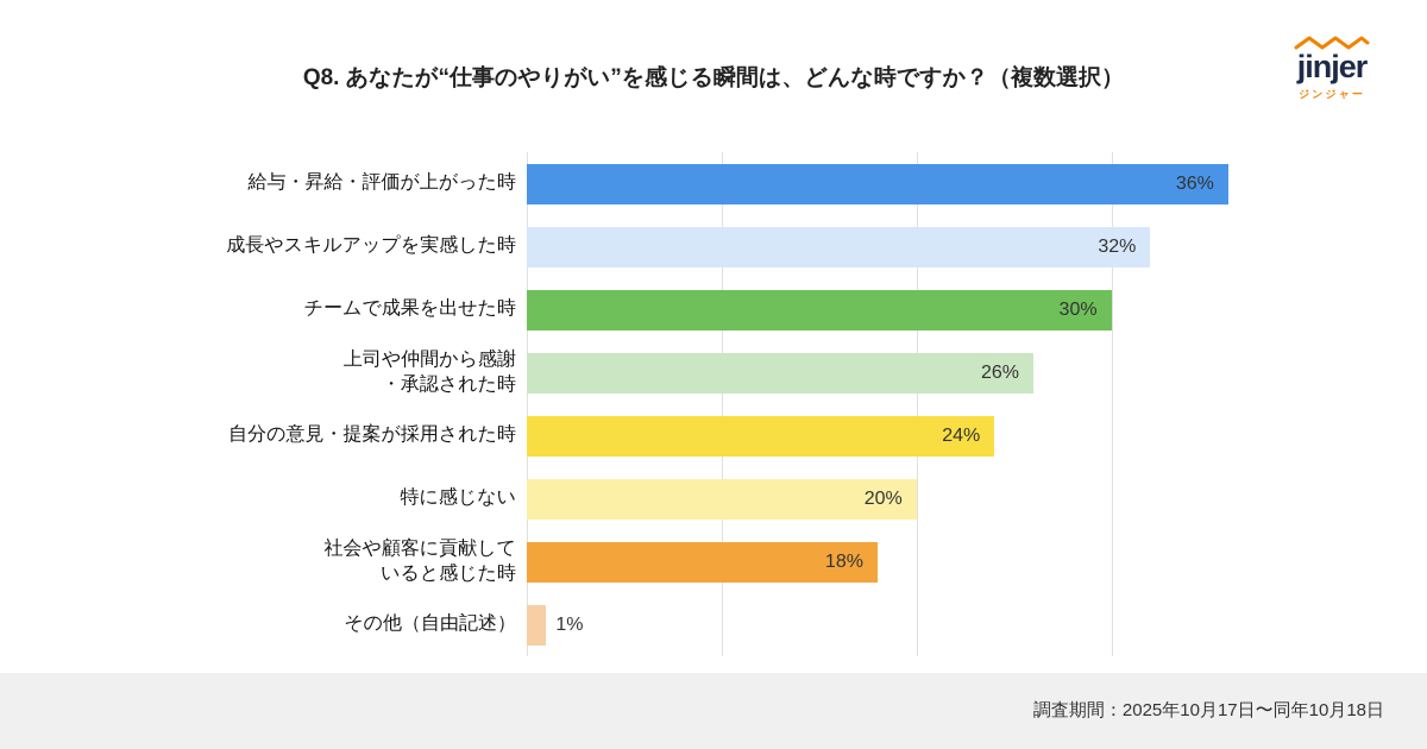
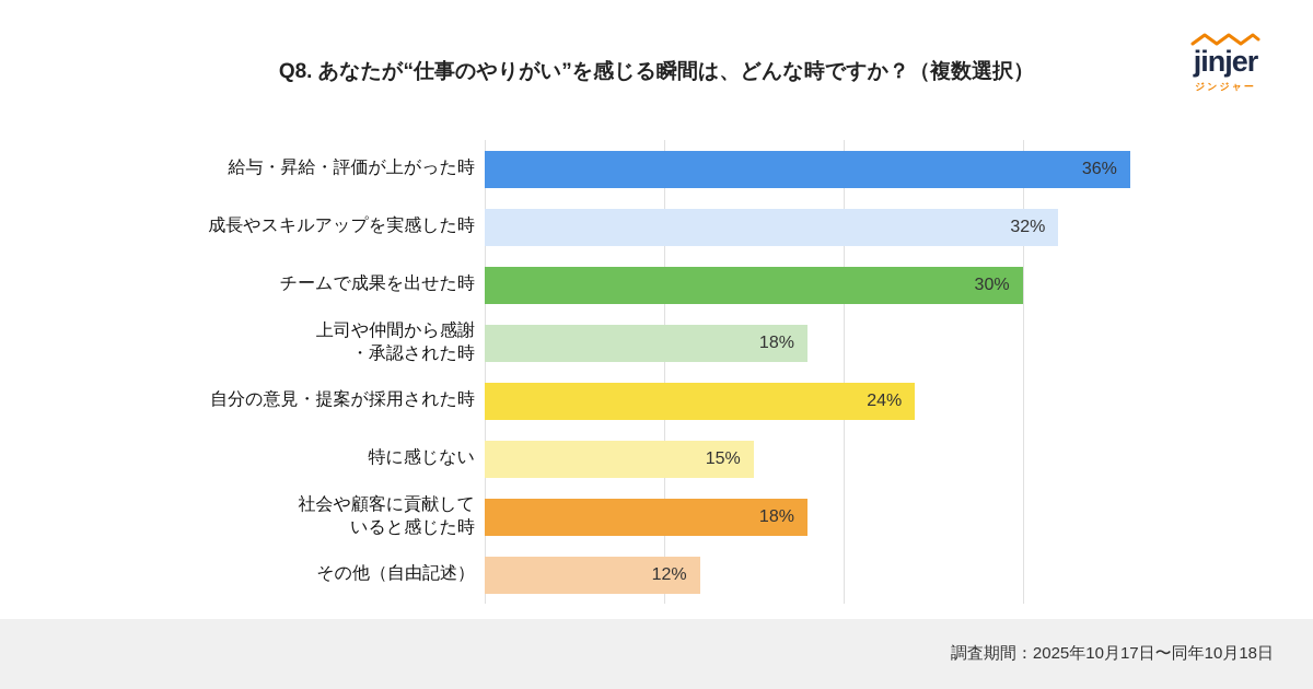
上司や仲間から感謝 ・承認された時: 26% -> 18%
特に感じない: 20% -> 15%
その他（自由記述）: 1% -> 12%
